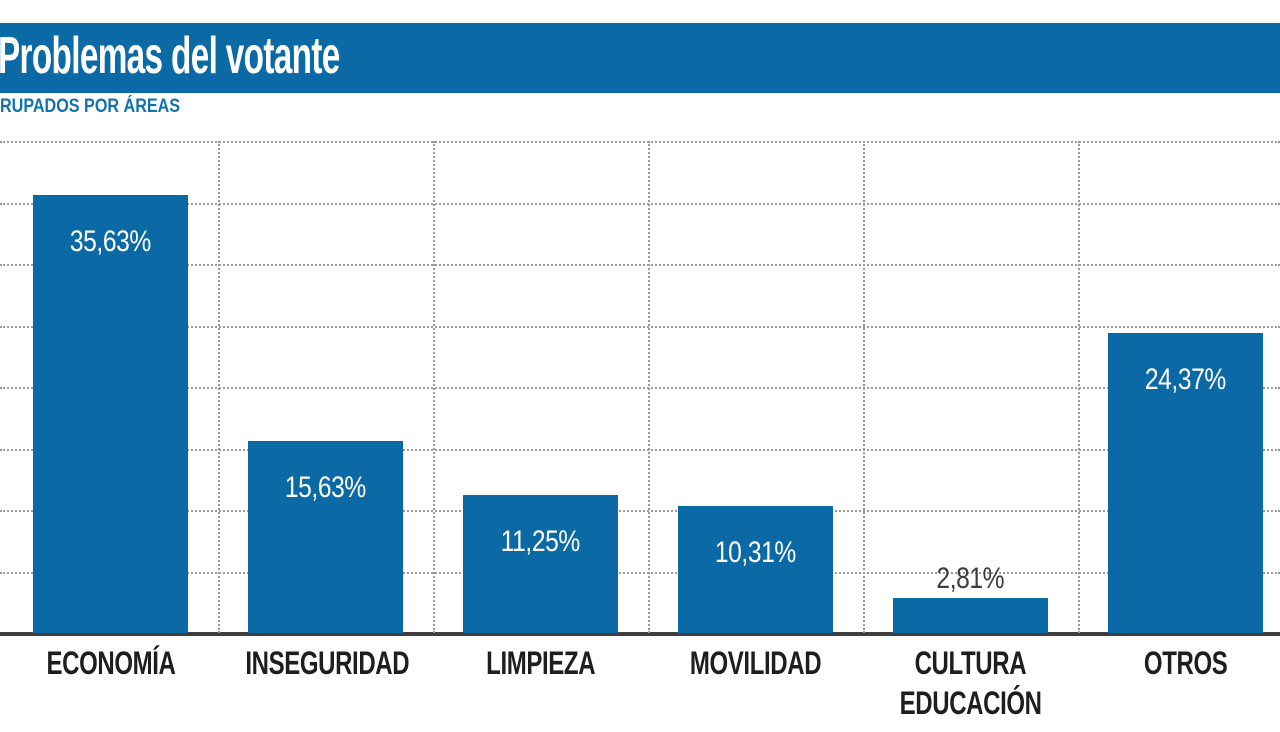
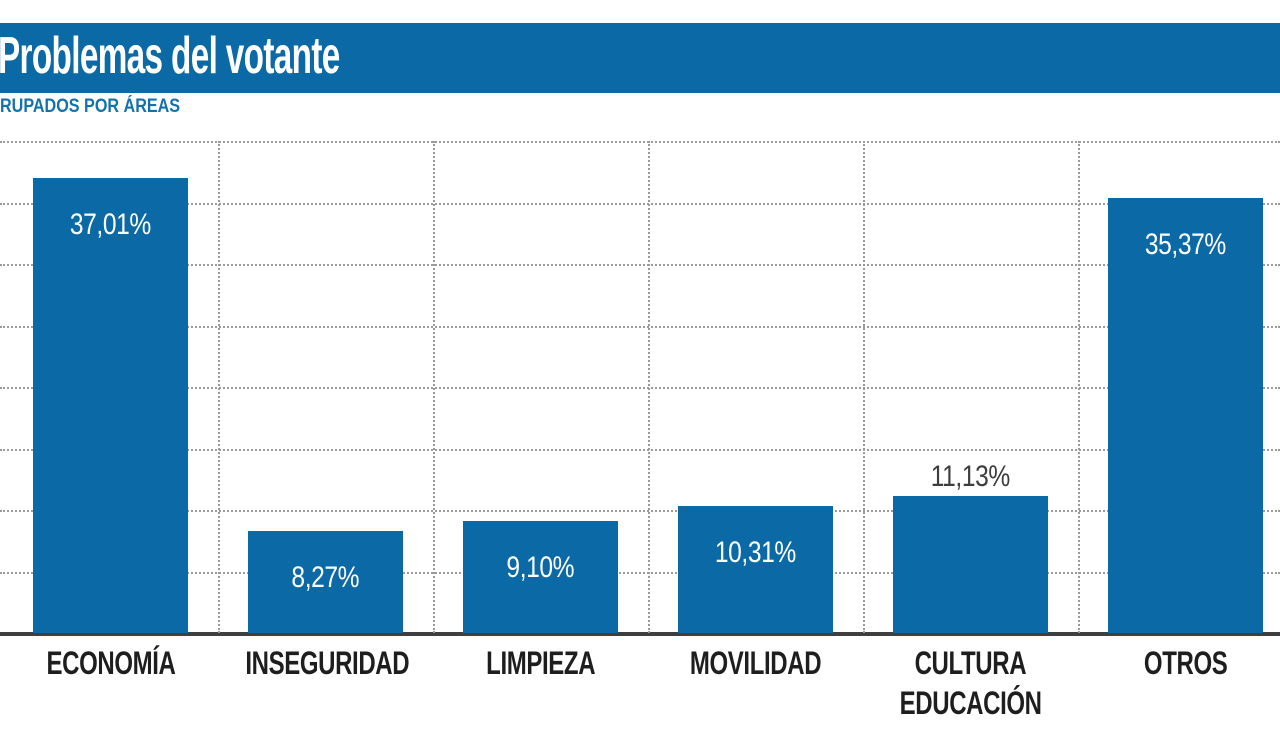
ECONOMÍA: 35,63% -> 37,01%
INSEGURIDAD: 15,63% -> 8,27%
LIMPIEZA: 11,25% -> 9,10%
CULTURA EDUCACIÓN: 2,81% -> 11,13%
OTROS: 24,37% -> 35,37%
